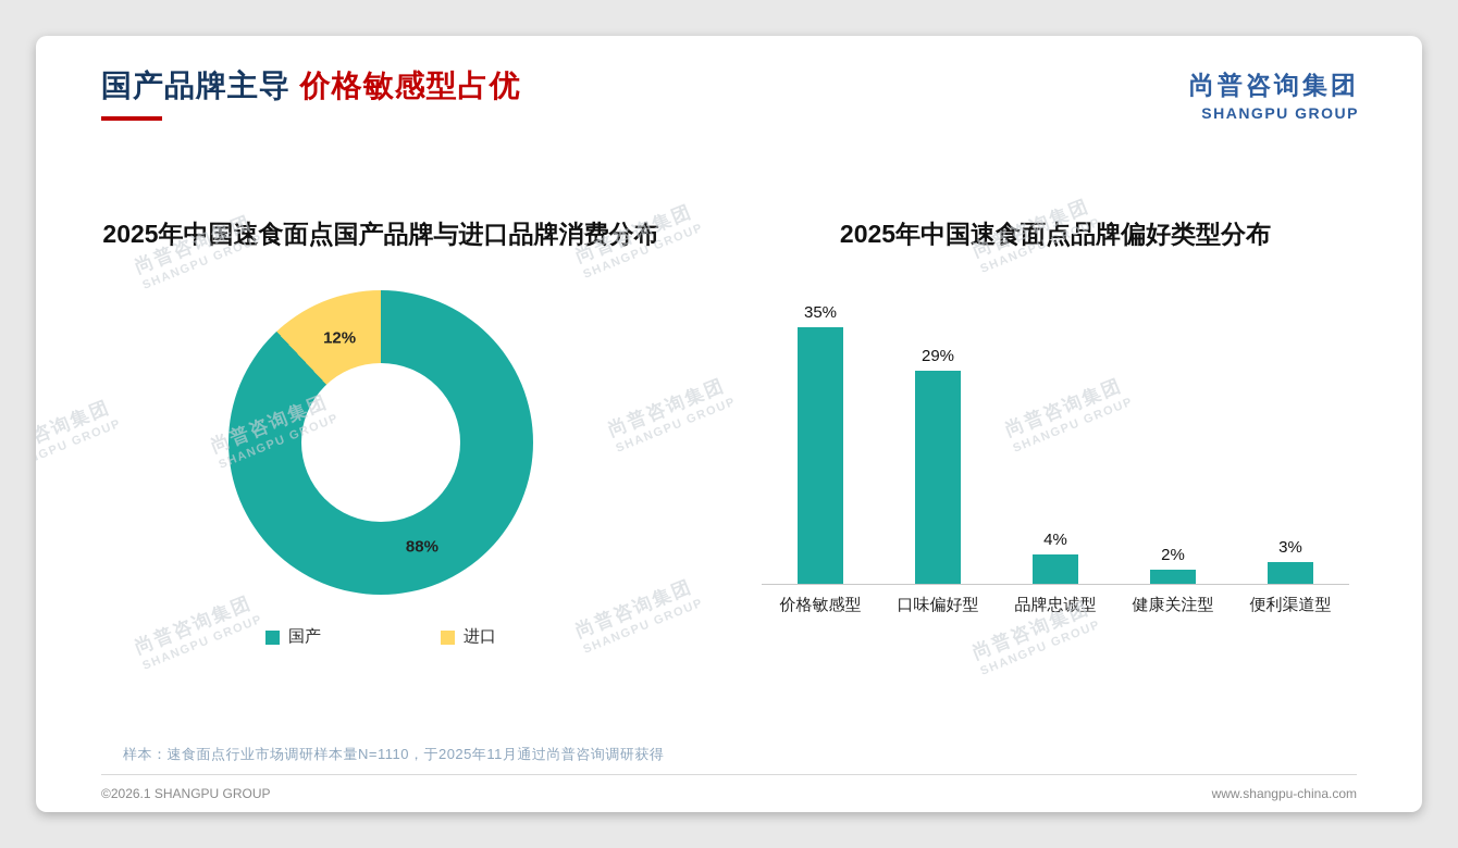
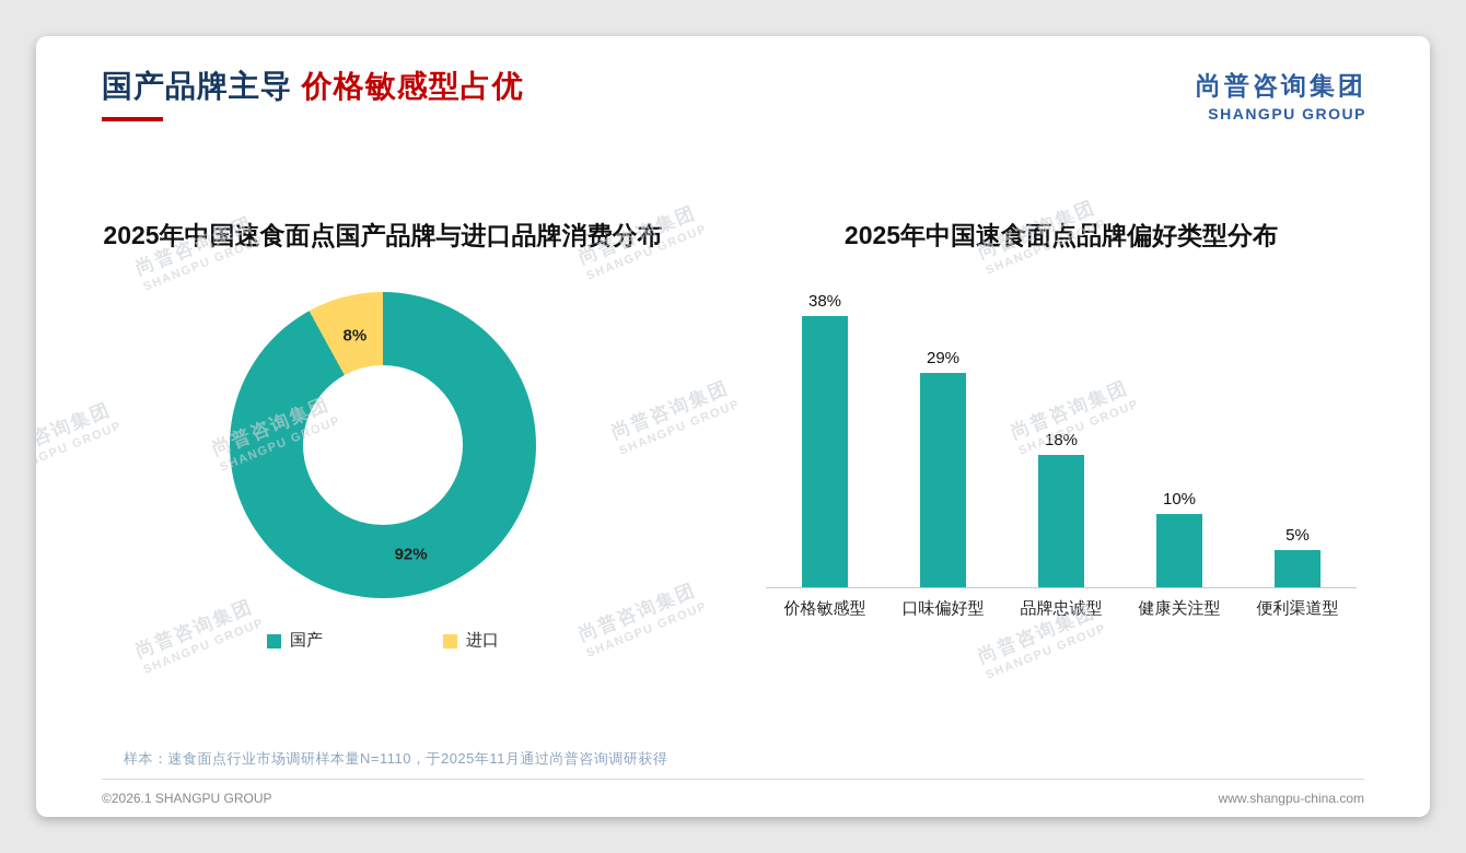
2025年中国速食面点国产品牌与进口品牌消费分布/国产: 88% -> 92%
2025年中国速食面点国产品牌与进口品牌消费分布/进口: 12% -> 8%
2025年中国速食面点品牌偏好类型分布/价格敏感型: 35% -> 38%
2025年中国速食面点品牌偏好类型分布/品牌忠诚型: 4% -> 18%
2025年中国速食面点品牌偏好类型分布/健康关注型: 2% -> 10%
2025年中国速食面点品牌偏好类型分布/便利渠道型: 3% -> 5%
